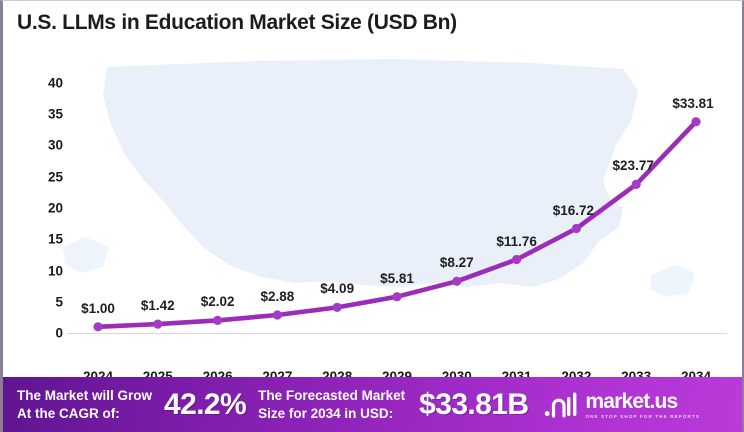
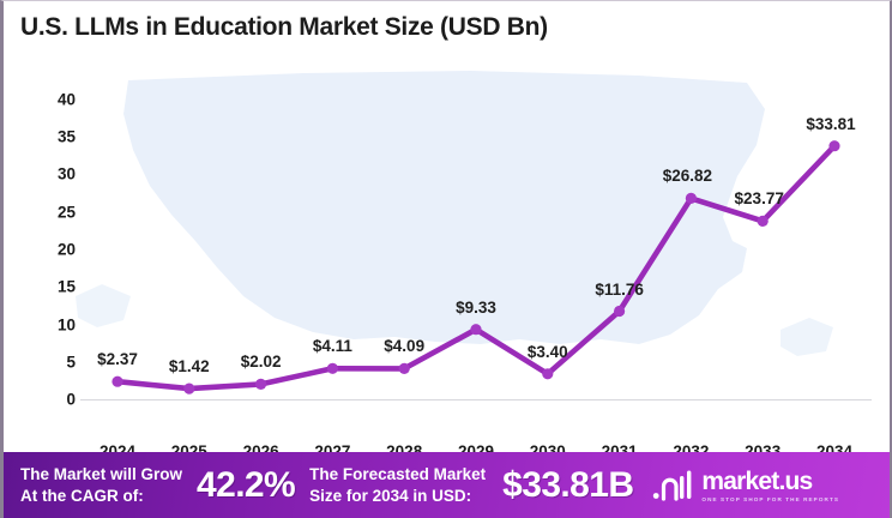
2024: $1.00 -> $2.37
2027: $2.88 -> $4.11
2029: $5.81 -> $9.33
2030: $8.27 -> $3.40
2032: $16.72 -> $26.82
